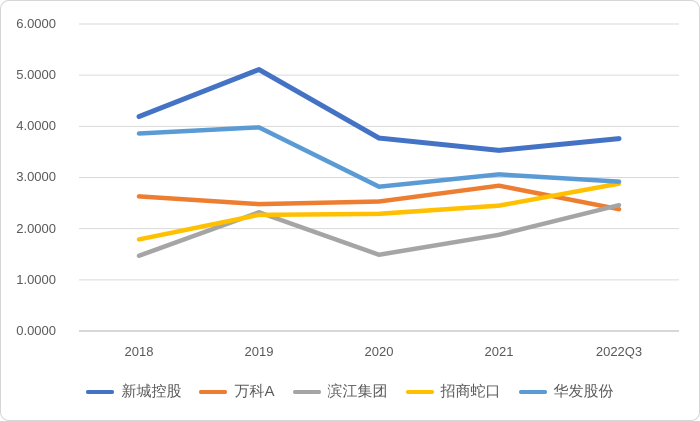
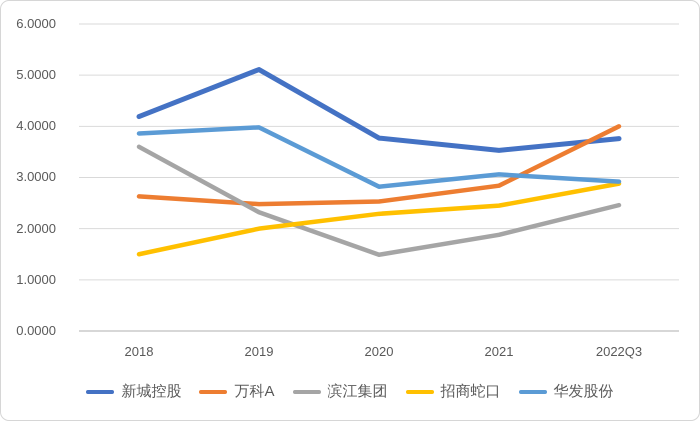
滨江集团/2018: 1.5 -> 3.6
招商蛇口/2018: 1.8 -> 1.5
招商蛇口/2019: 2.3 -> 2.0
万科A/2022Q3: 2.4 -> 4.0
